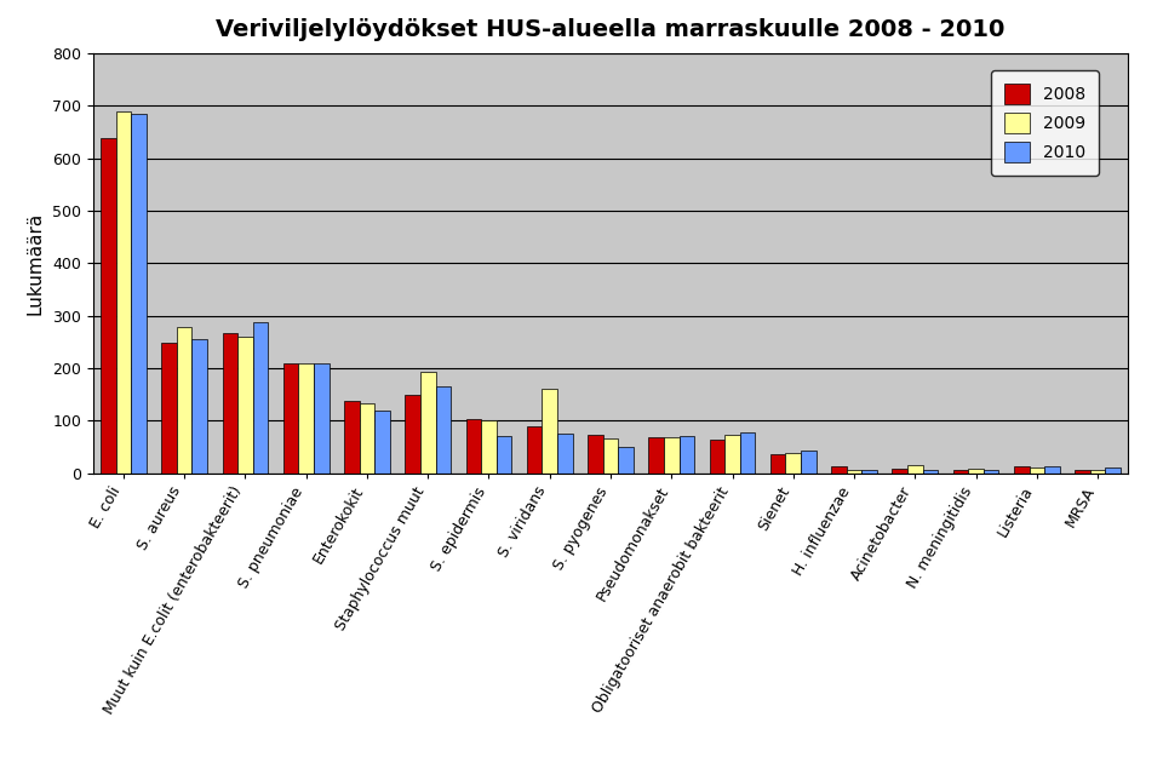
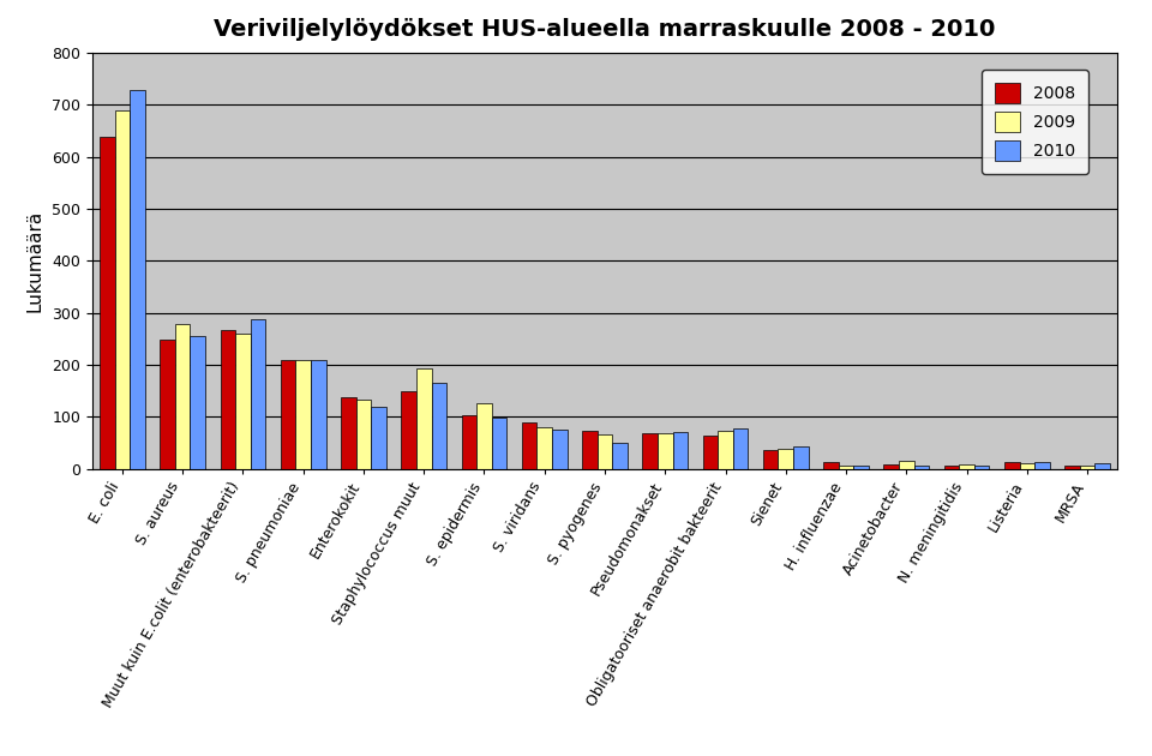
2010/E. coli: 685 -> 728
2009/S. epidermis: 100 -> 125
2010/S. epidermis: 70 -> 98
2009/S. viridans: 160 -> 80
